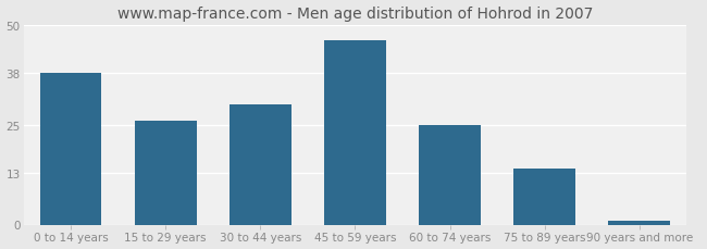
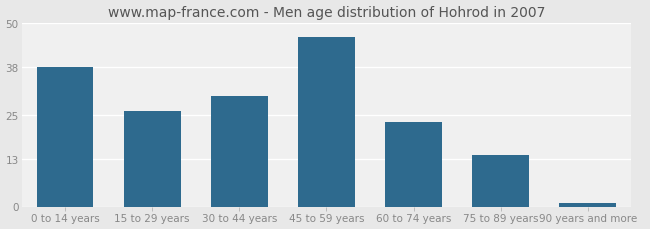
60 to 74 years: 25 -> 23
